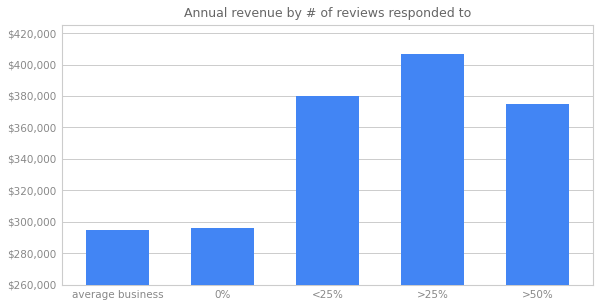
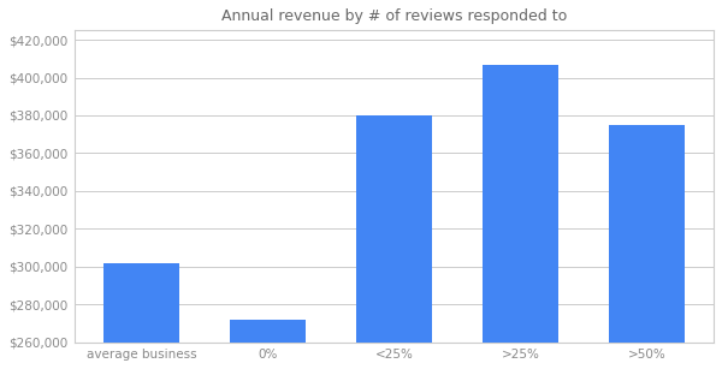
average business: $295,000 -> $302,000
0%: $296,000 -> $272,000
